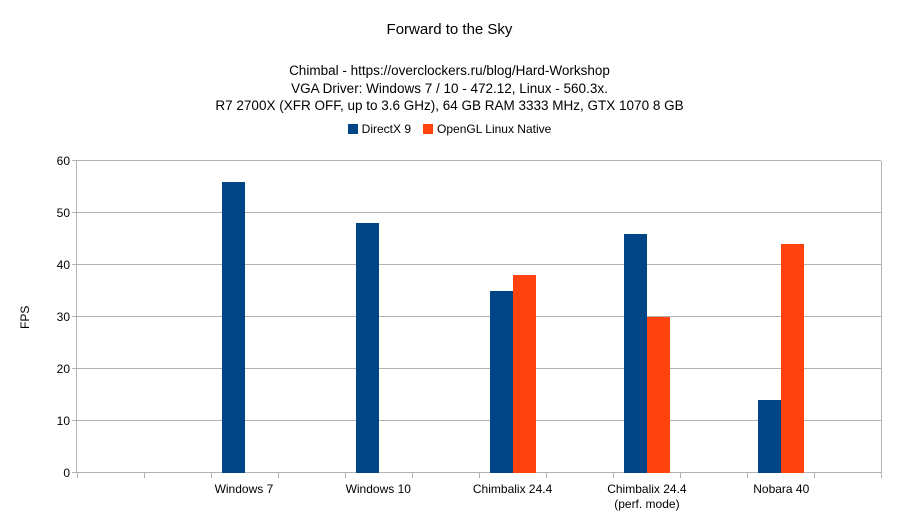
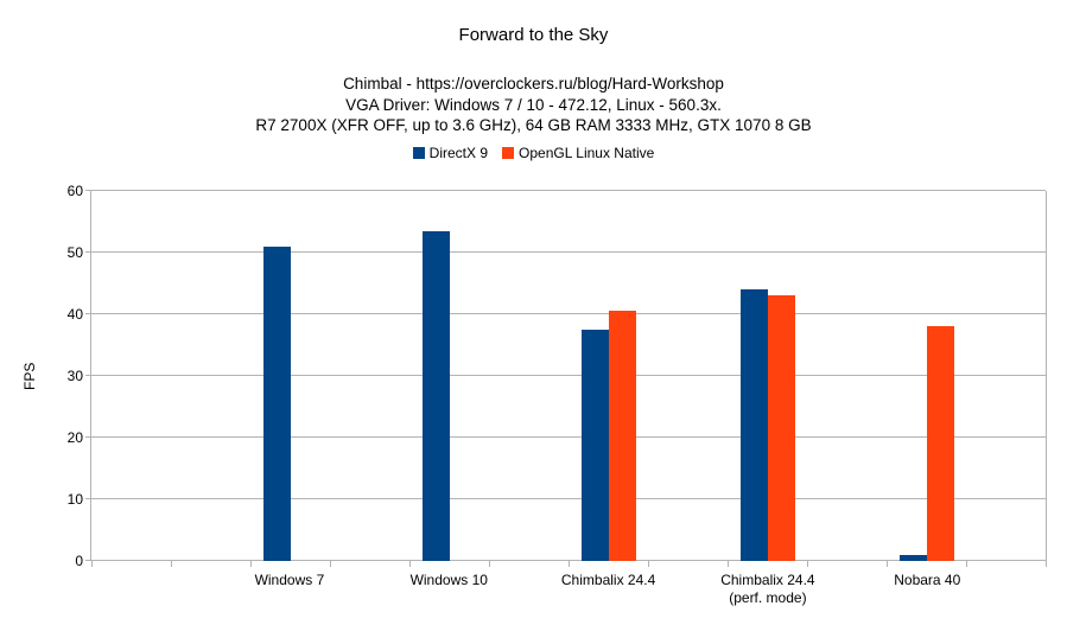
DirectX 9/Windows 7: 56 -> 51
DirectX 9/Windows 10: 48 -> 54
DirectX 9/Chimbalix 24.4: 35 -> 38
OpenGL Linux Native/Chimbalix 24.4: 38 -> 40
DirectX 9/Chimbalix 24.4 (perf. mode): 46 -> 44
OpenGL Linux Native/Chimbalix 24.4 (perf. mode): 30 -> 43
DirectX 9/Nobara 40: 14 -> 1
OpenGL Linux Native/Nobara 40: 44 -> 38
